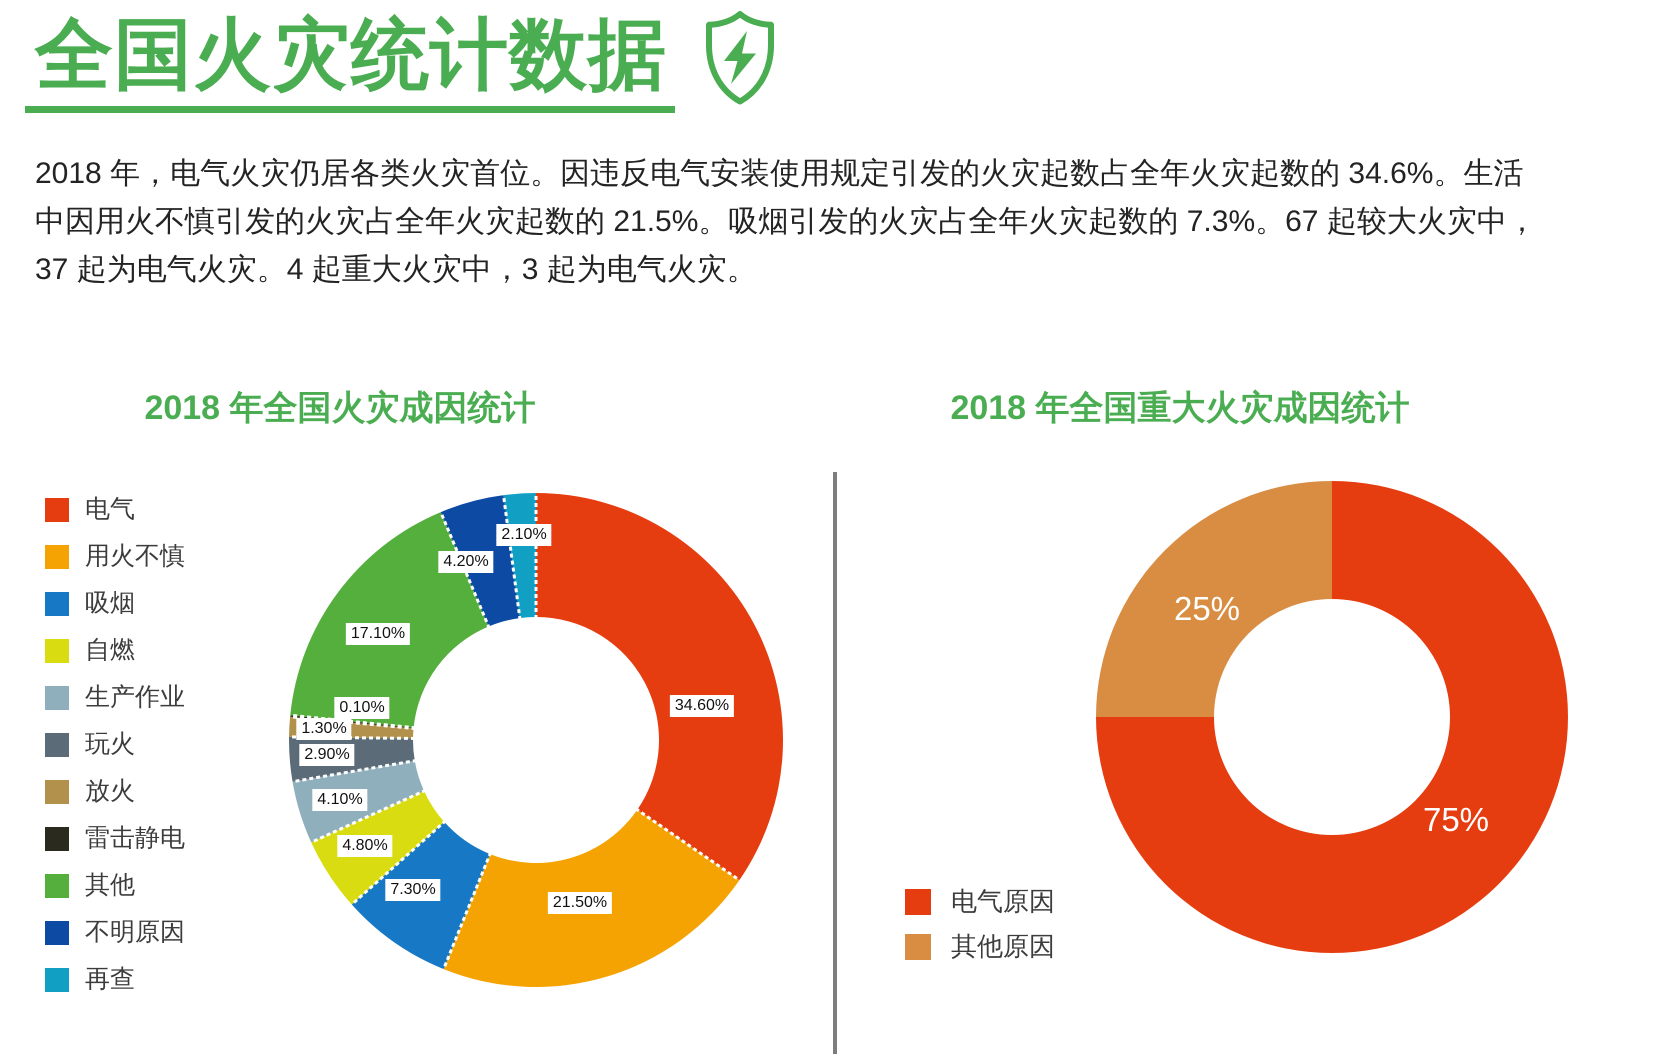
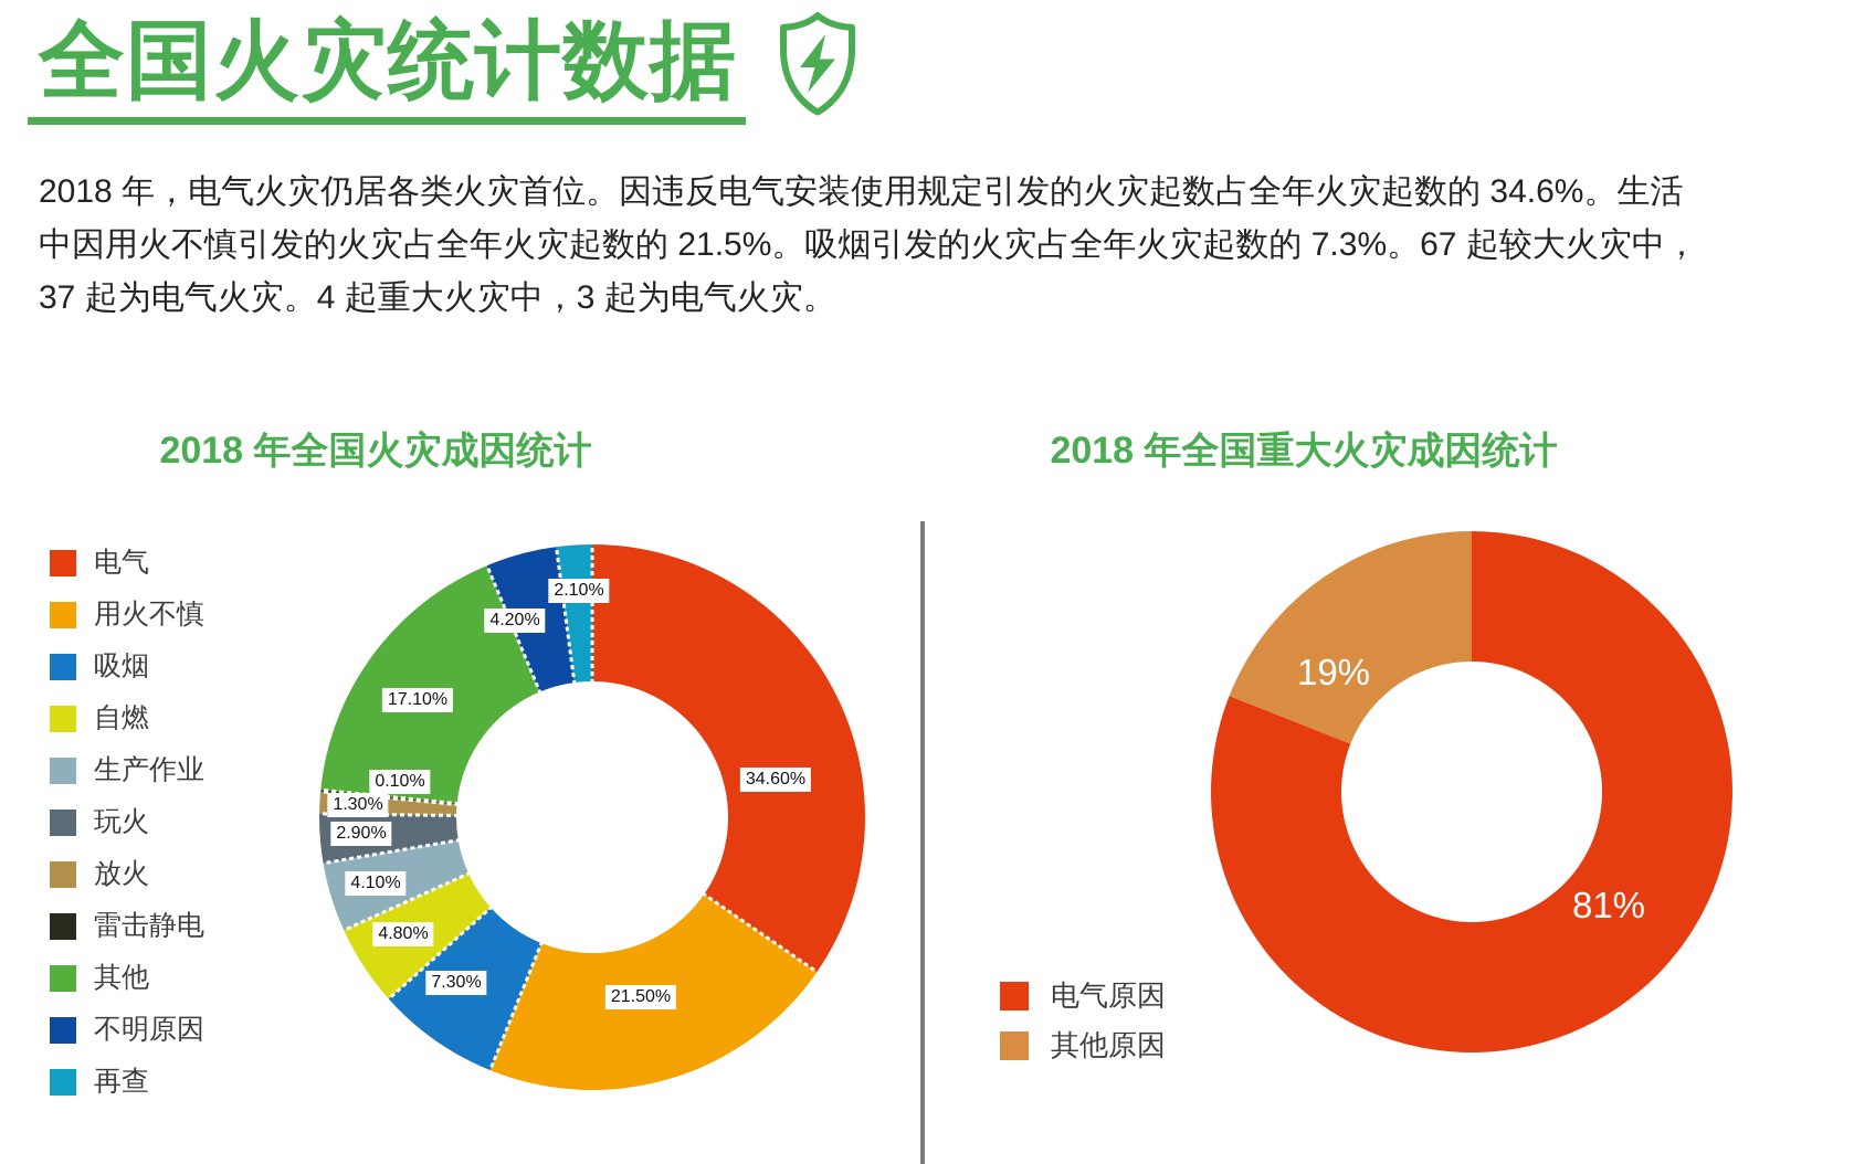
2018 年全国重大火灾成因统计/电气原因: 75% -> 81%
2018 年全国重大火灾成因统计/其他原因: 25% -> 19%
